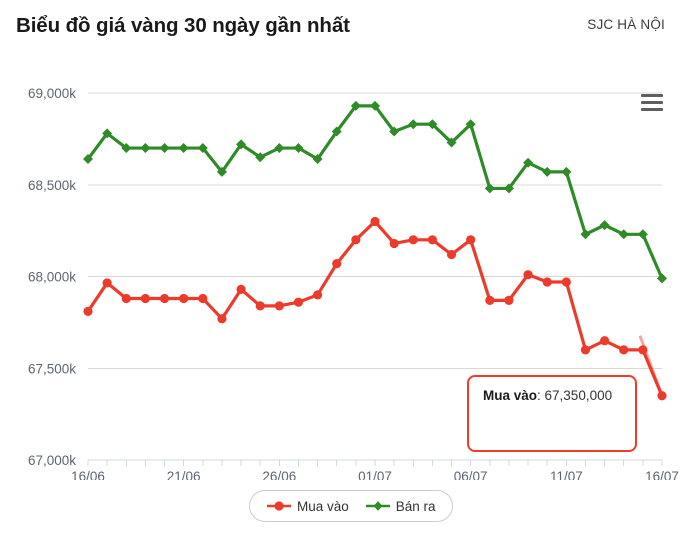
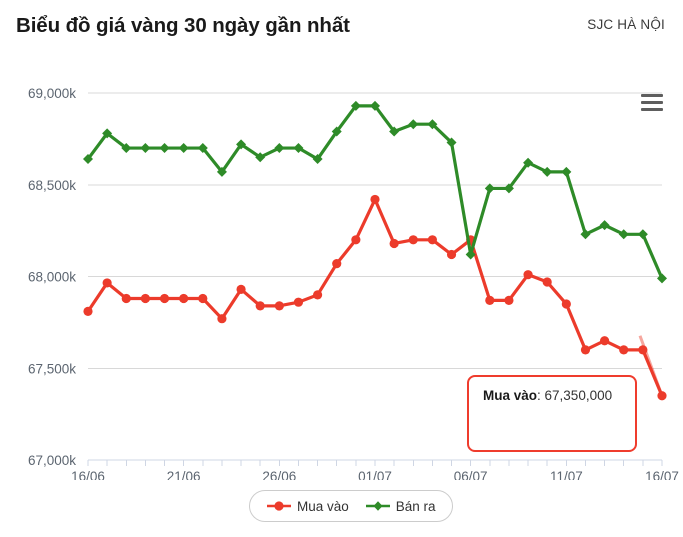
Mua vào/01/07: 68300k -> 68420k
Bán ra/06/07: 68830k -> 68120k
Mua vào/11/07: 67970k -> 67850k
